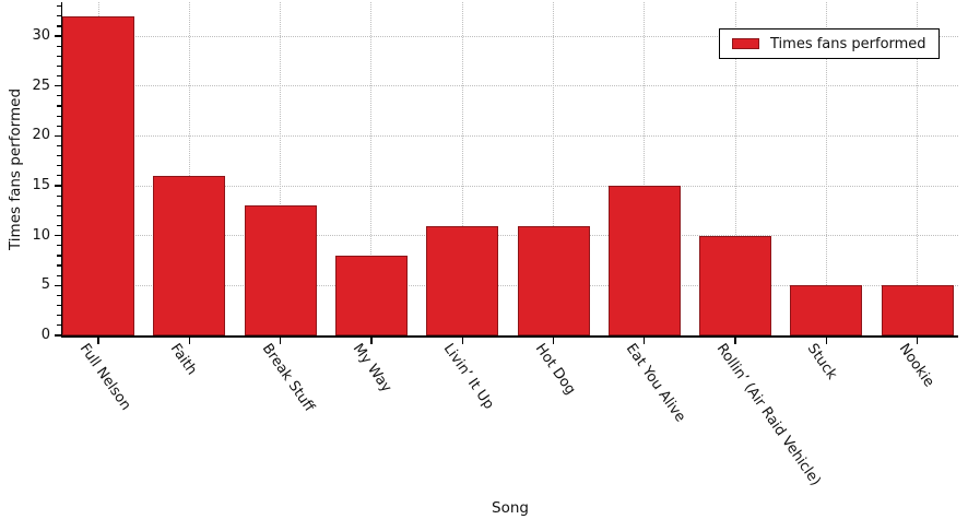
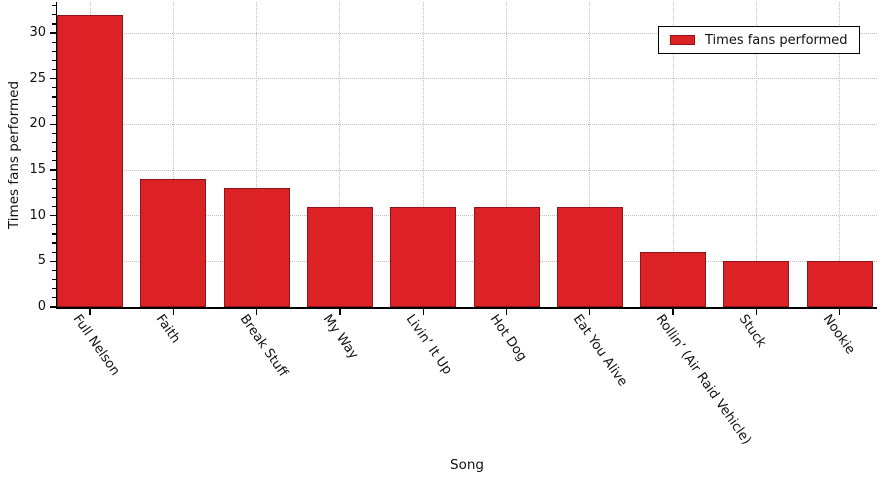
Faith: 16 -> 14
My Way: 8 -> 11
Eat You Alive: 15 -> 11
Rollin’ (Air Raid Vehicle): 10 -> 6
